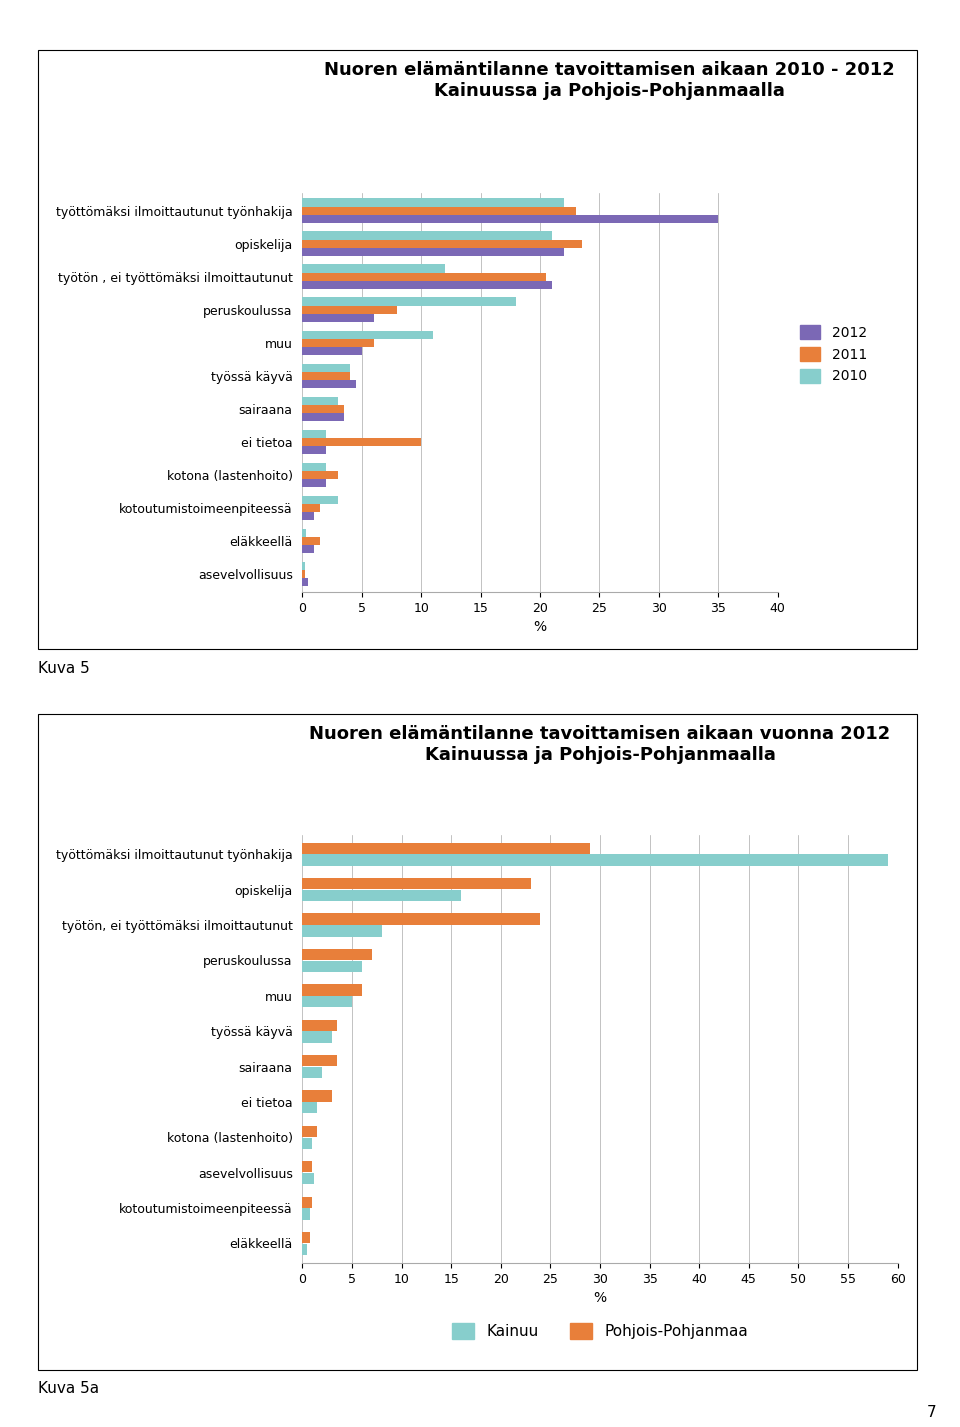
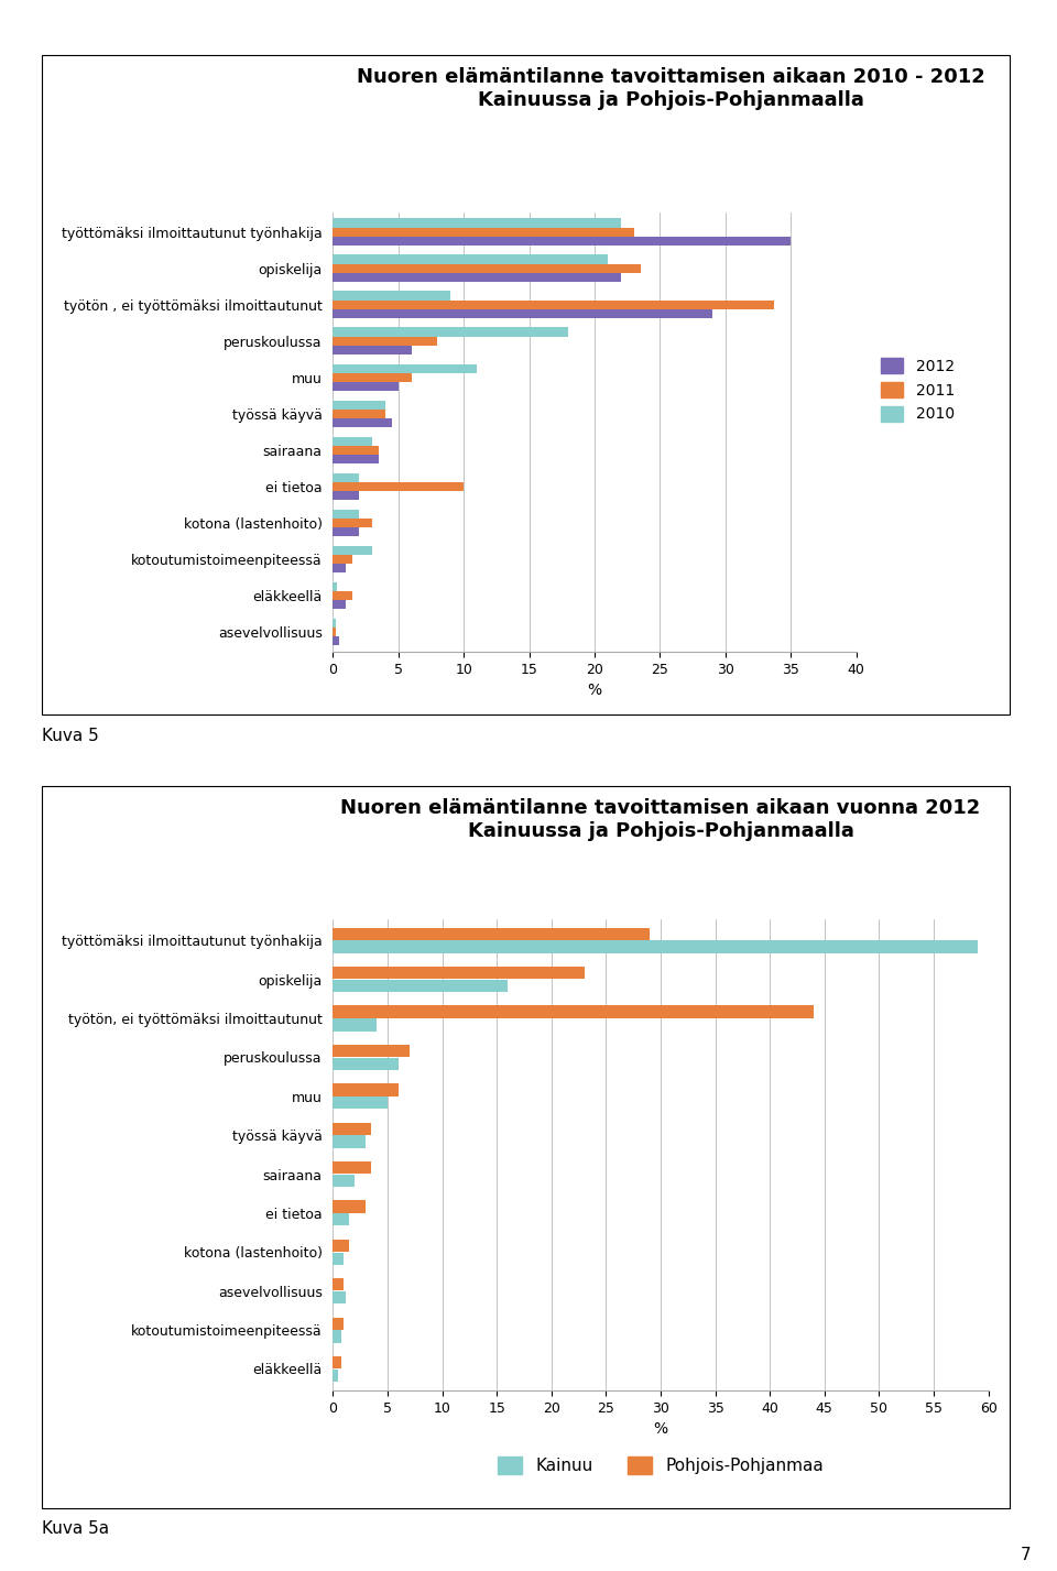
2010/työtön , ei työttömäksi ilmoittautunut: 12.0 -> 9.0
2011/työtön , ei työttömäksi ilmoittautunut: 20.5 -> 33.7
2012/työtön , ei työttömäksi ilmoittautunut: 21.0 -> 29.0
Pohjois-Pohjanmaa/työtön, ei työttömäksi ilmoittautunut: 24.0 -> 44.0
Kainuu/työtön, ei työttömäksi ilmoittautunut: 8.0 -> 4.0
